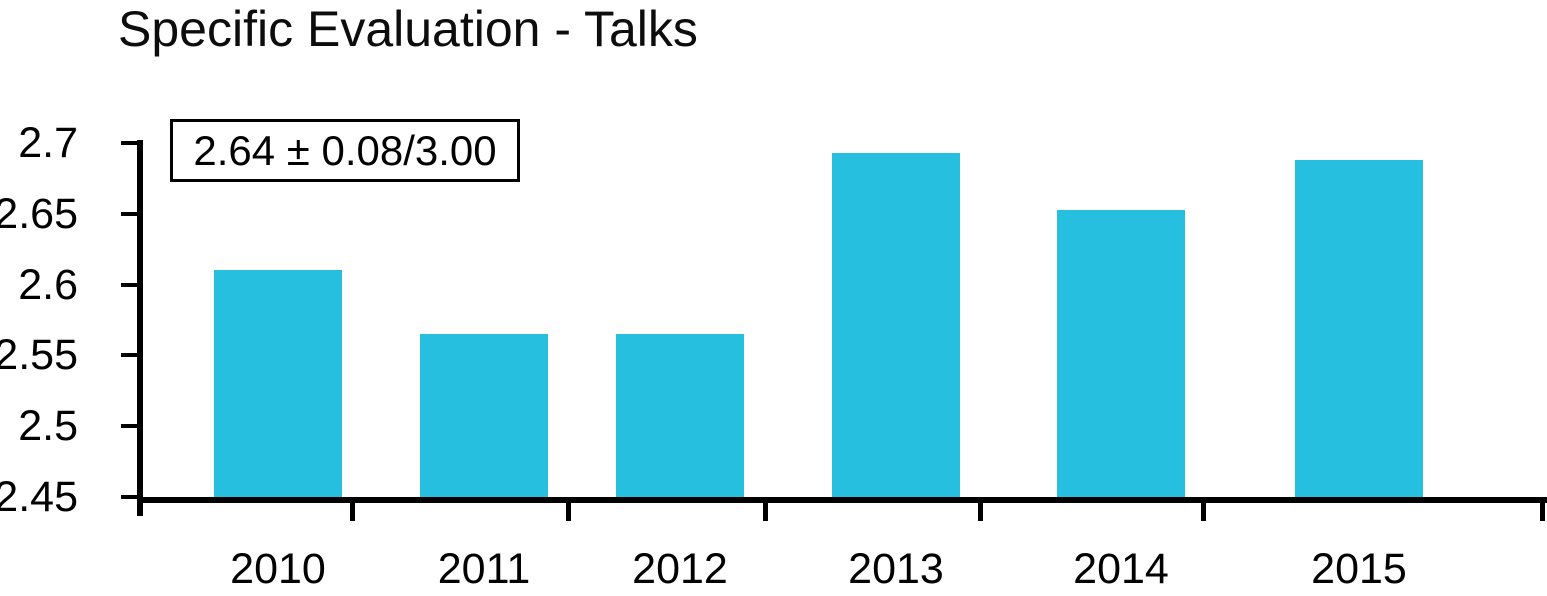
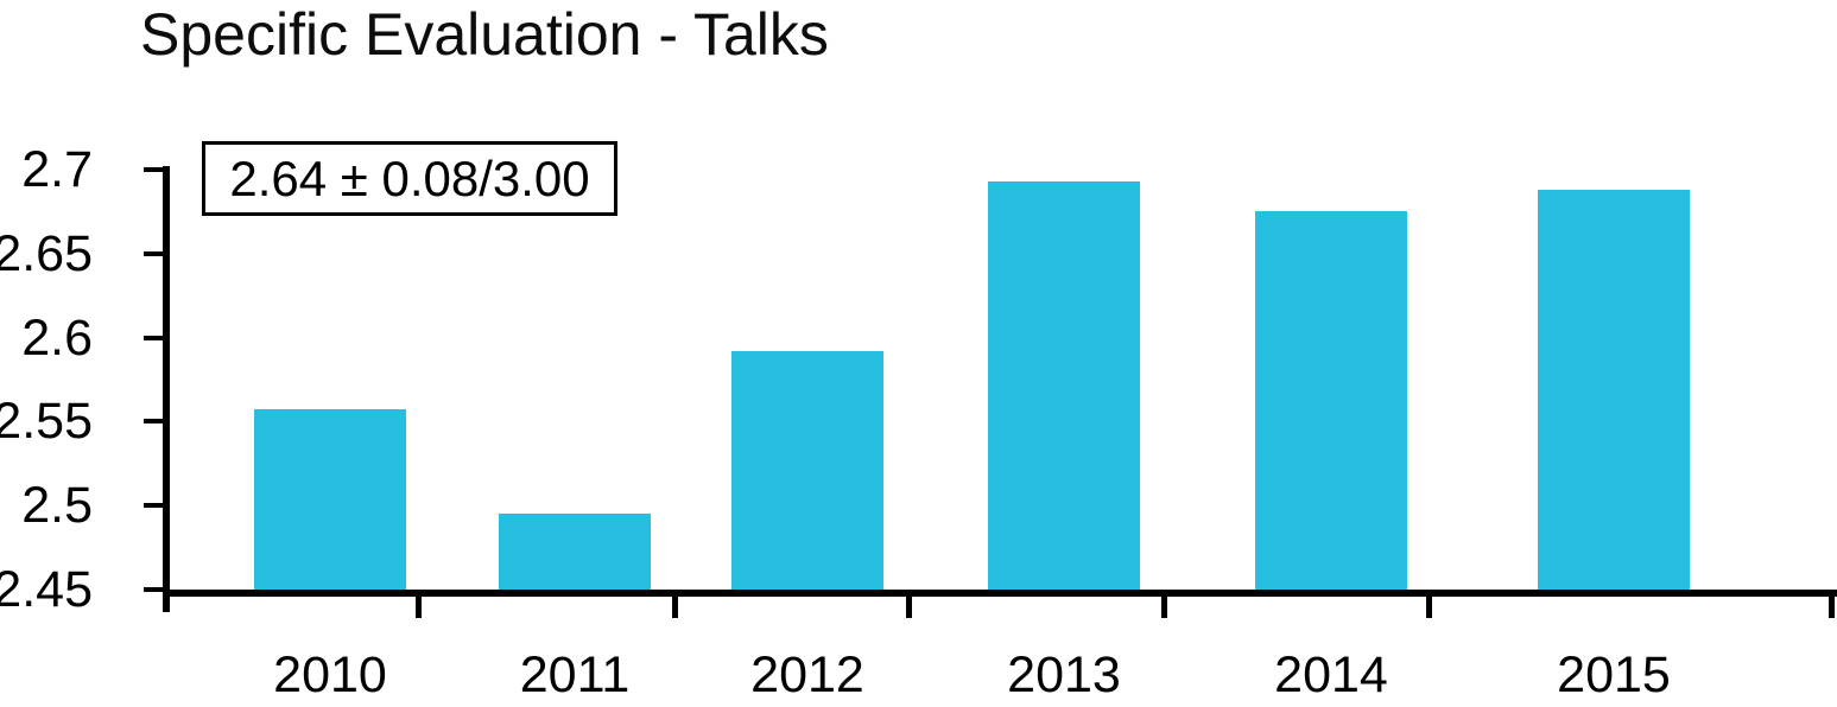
2010: 2.610 -> 2.557
2011: 2.565 -> 2.495
2012: 2.565 -> 2.592
2014: 2.653 -> 2.675
